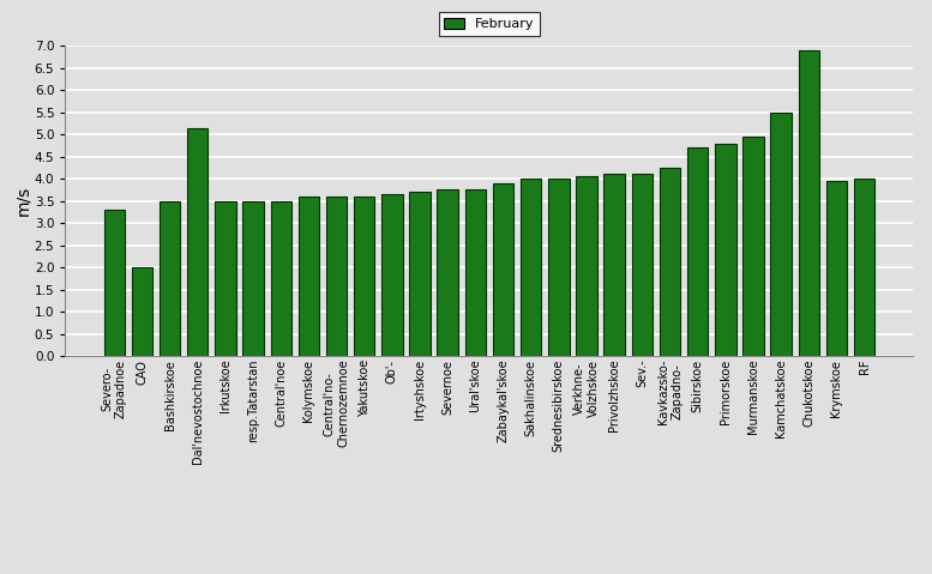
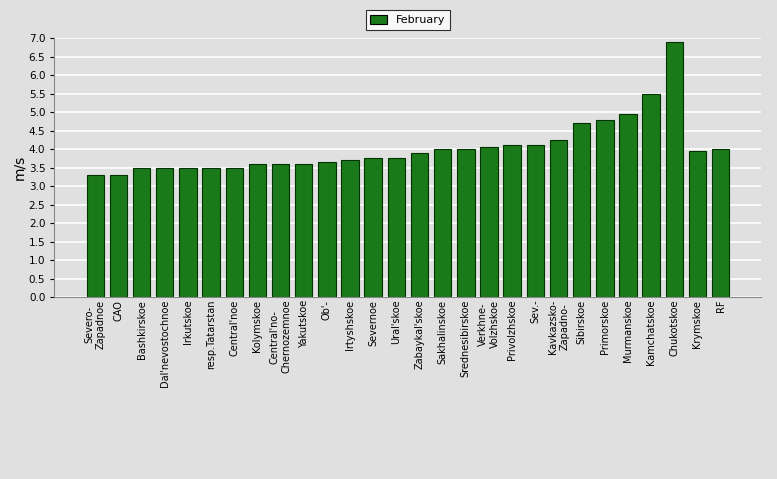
CAO: 2.00 -> 3.30
Dal'nevostochnoe: 5.15 -> 3.50
